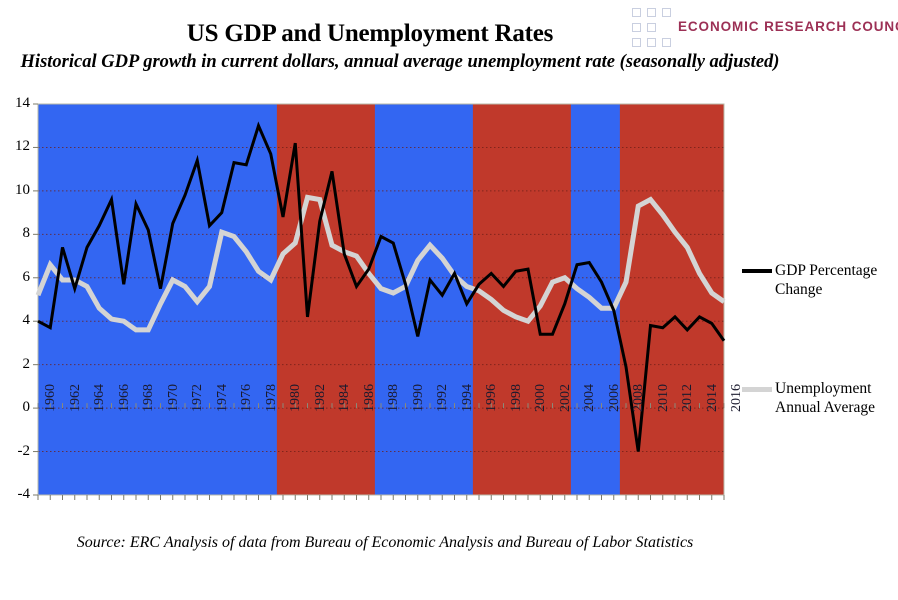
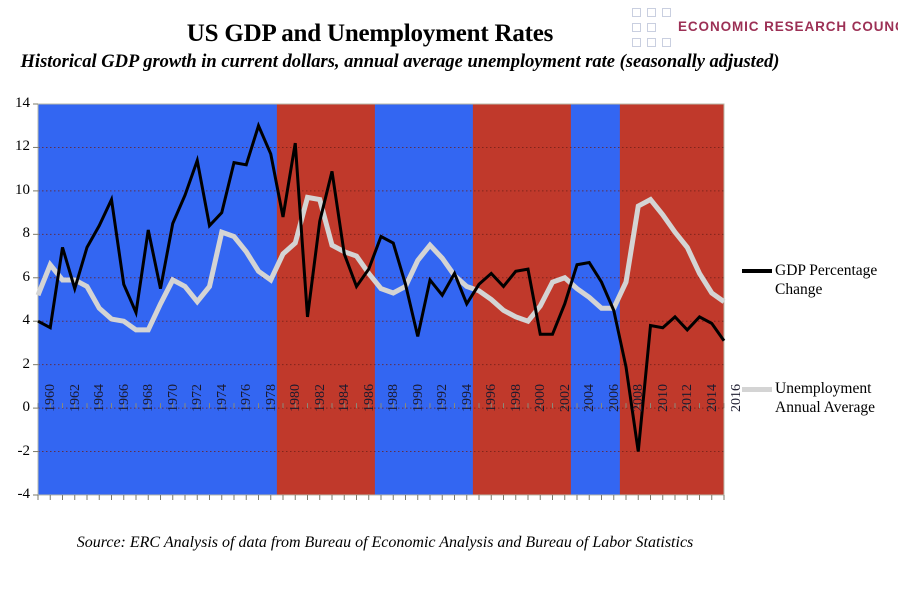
GDP Percentage Change/1968: 9.4 -> 4.4
